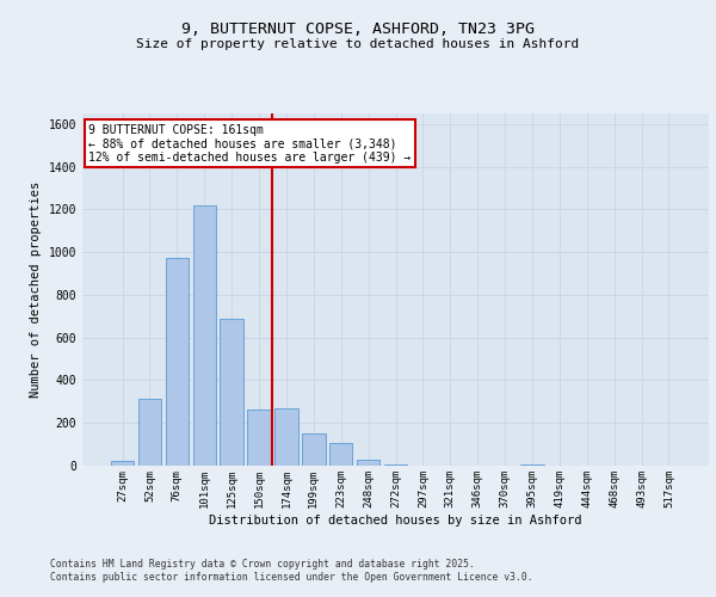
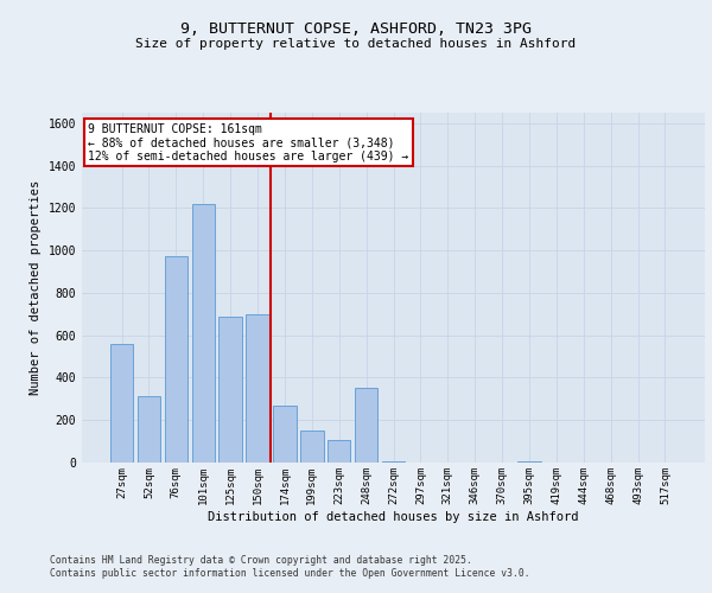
27sqm: 20 -> 560
150sqm: 260 -> 700
248sqm: 30 -> 350
